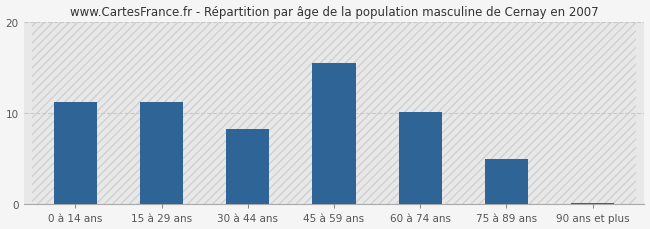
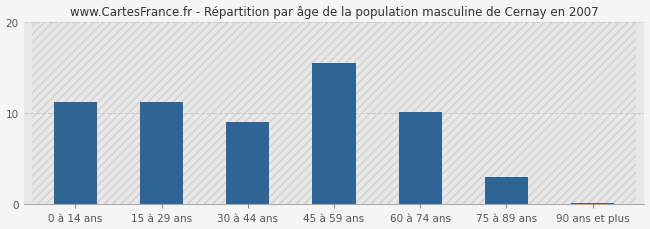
30 à 44 ans: 8.2 -> 9.0
75 à 89 ans: 5.0 -> 3.0
